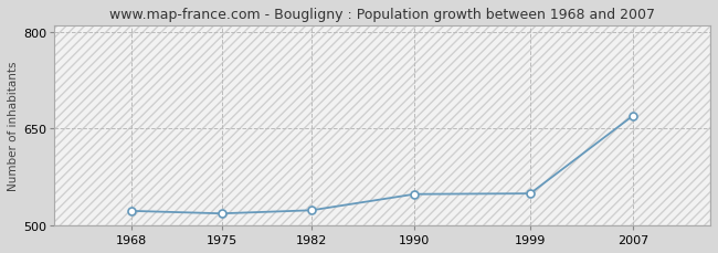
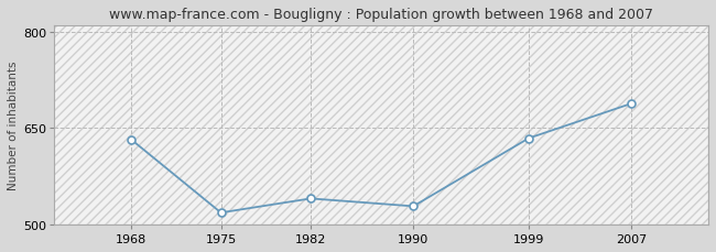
1968: 522 -> 632
1982: 523 -> 540
1990: 548 -> 528
1999: 549 -> 634
2007: 670 -> 688
